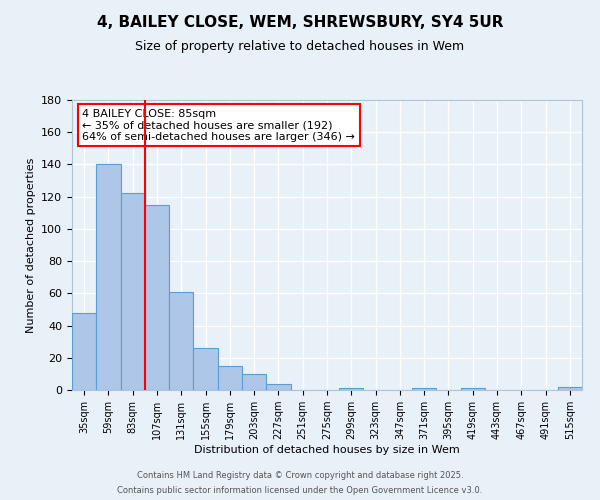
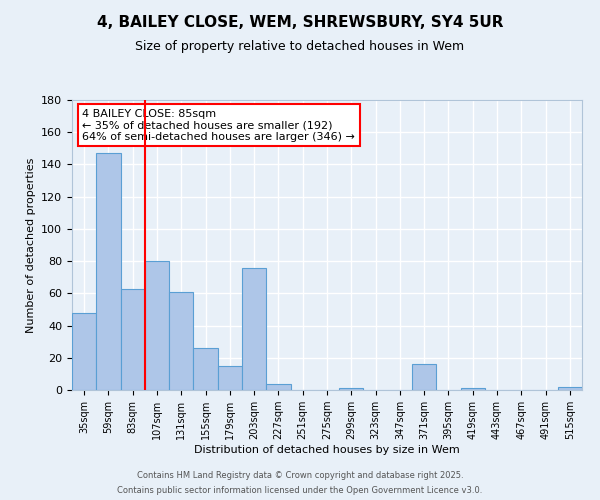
59sqm: 140 -> 147
83sqm: 122 -> 63
107sqm: 115 -> 80
203sqm: 10 -> 76
371sqm: 1 -> 16
